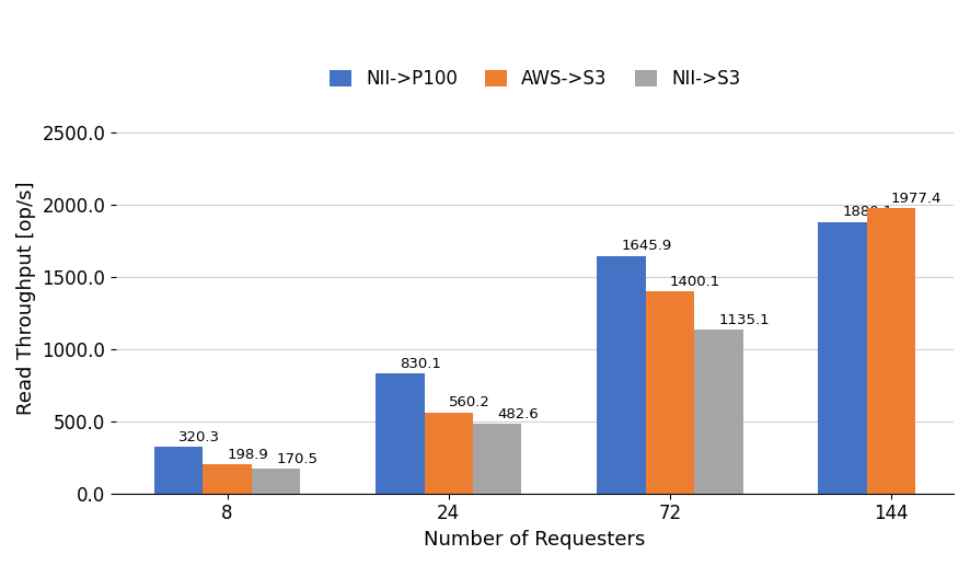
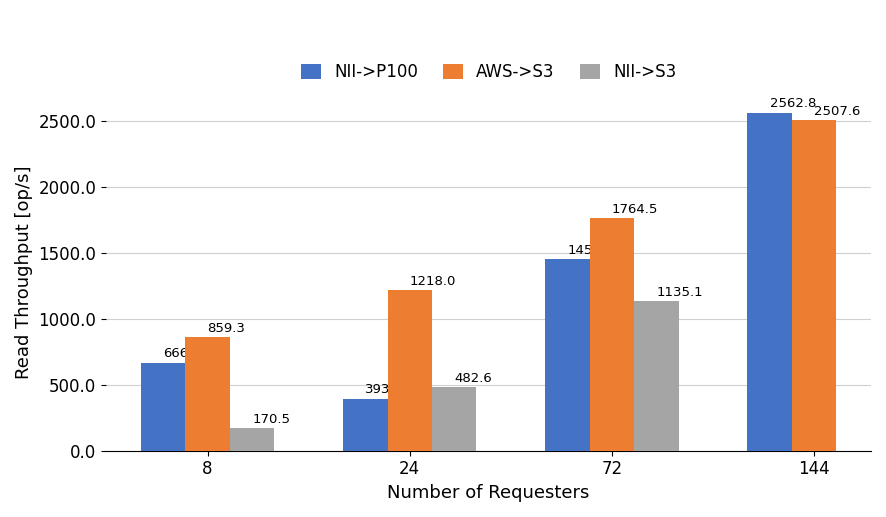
NII->P100/8: 320.3 -> 666.2
AWS->S3/8: 198.9 -> 859.3
NII->P100/24: 830.1 -> 393.9
AWS->S3/24: 560.2 -> 1218.0
NII->P100/72: 1645.9 -> 1452.4
AWS->S3/72: 1400.1 -> 1764.5
NII->P100/144: 1880.1 -> 2562.8
AWS->S3/144: 1977.4 -> 2507.6
